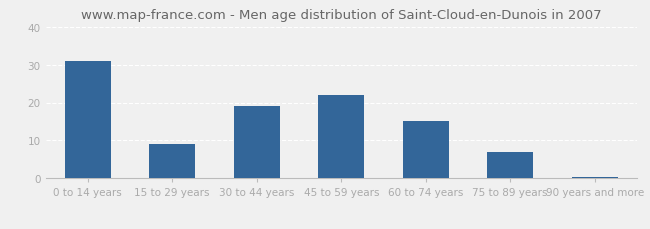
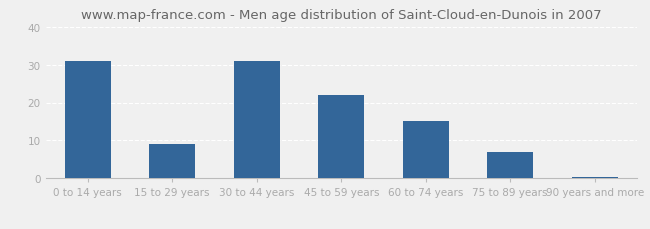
30 to 44 years: 19.0 -> 31.0
